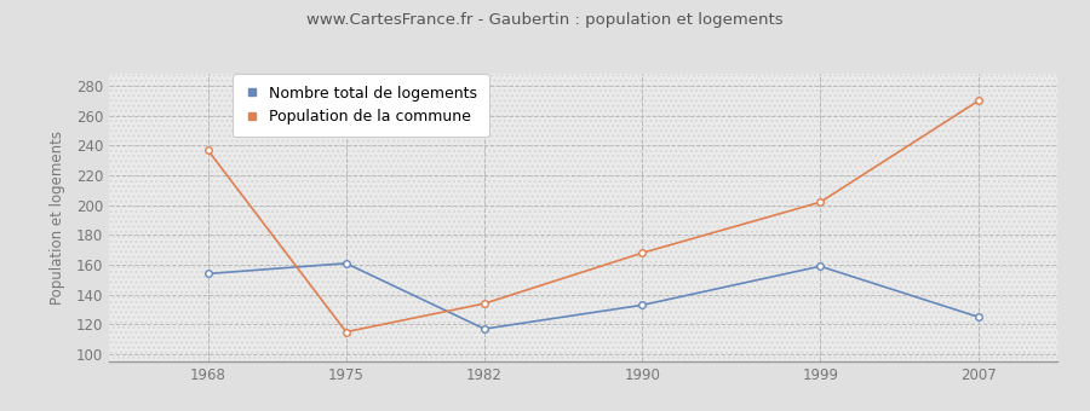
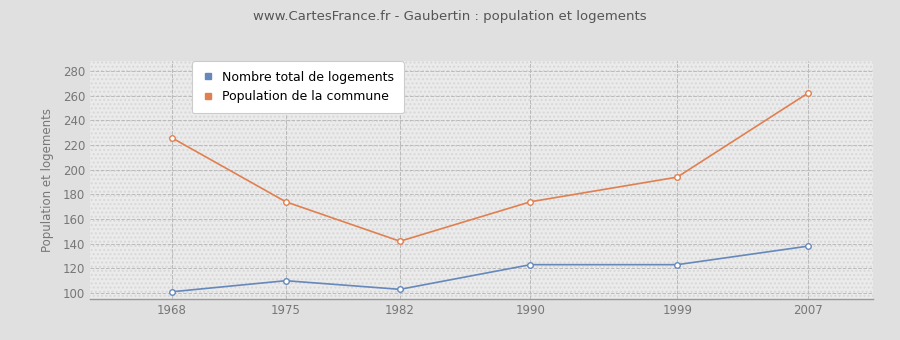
Nombre total de logements/1968: 154 -> 101
Population de la commune/1968: 237 -> 226
Nombre total de logements/1975: 161 -> 110
Population de la commune/1975: 115 -> 174
Nombre total de logements/1982: 117 -> 103
Population de la commune/1982: 134 -> 142
Nombre total de logements/1990: 133 -> 123
Population de la commune/1990: 168 -> 174
Nombre total de logements/1999: 159 -> 123
Population de la commune/1999: 202 -> 194
Nombre total de logements/2007: 125 -> 138
Population de la commune/2007: 270 -> 262
